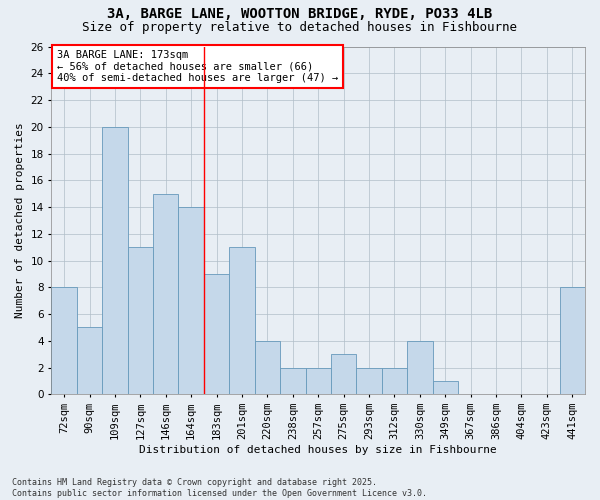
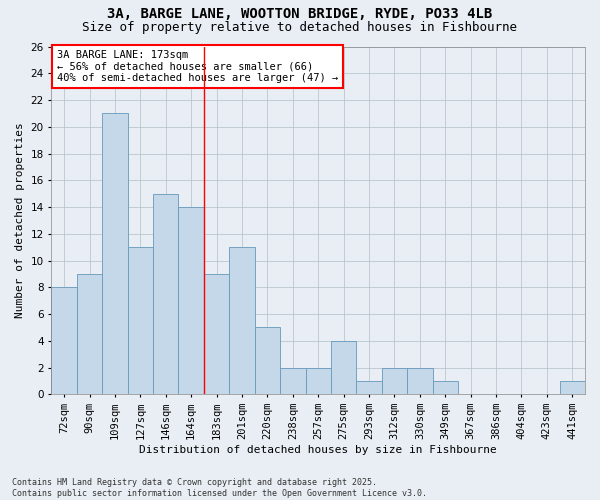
90sqm: 5 -> 9
109sqm: 20 -> 21
220sqm: 4 -> 5
275sqm: 3 -> 4
293sqm: 2 -> 1
330sqm: 4 -> 2
441sqm: 8 -> 1
